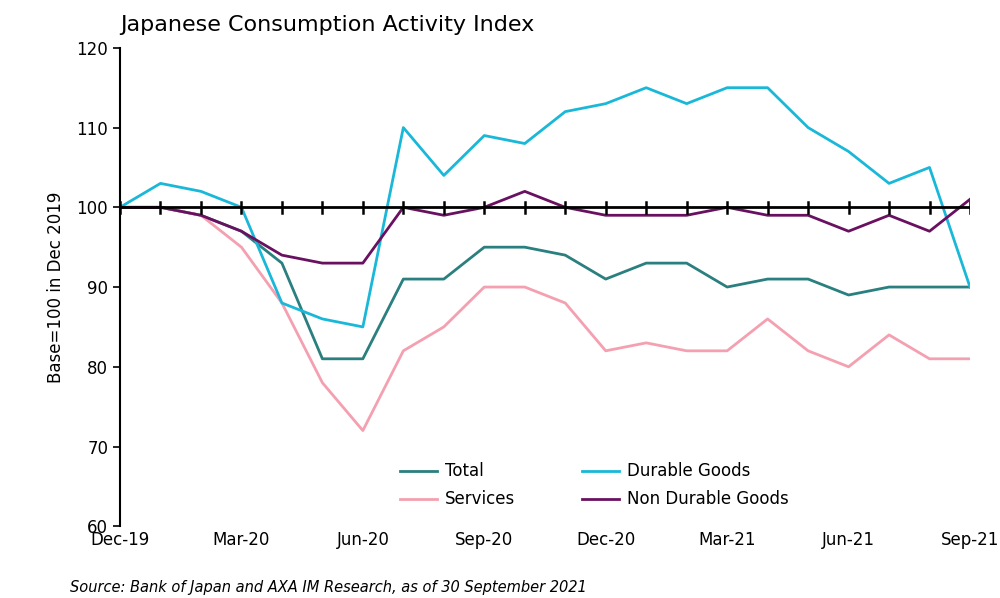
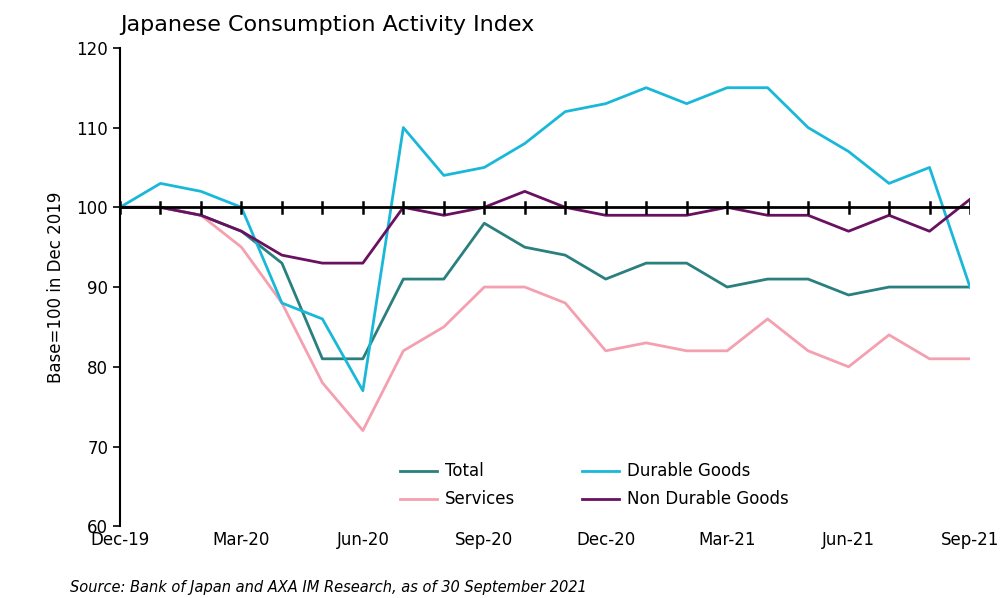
Durable Goods/Jun-20: 85 -> 77
Total/Sep-20: 95 -> 98
Durable Goods/Sep-20: 109 -> 105
